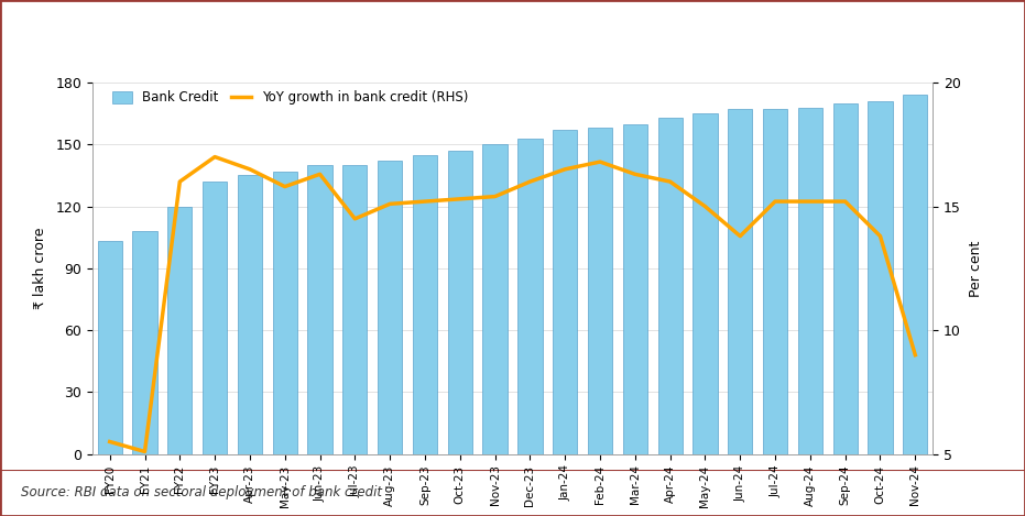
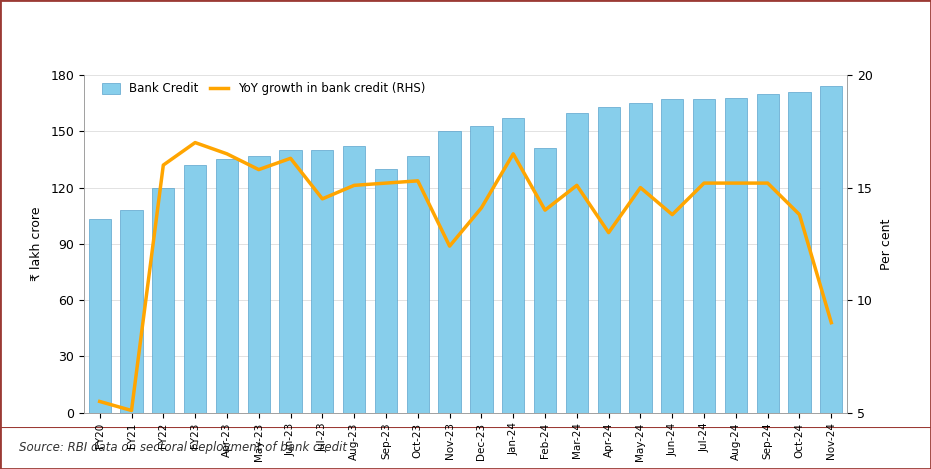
Bank Credit/Sep-23: 145 -> 130
Bank Credit/Oct-23: 147 -> 137
YoY growth in bank credit (RHS)/Nov-23: 15.4 -> 12.4
YoY growth in bank credit (RHS)/Dec-23: 16.0 -> 14.1
Bank Credit/Feb-24: 158 -> 141
YoY growth in bank credit (RHS)/Feb-24: 16.8 -> 14.0
YoY growth in bank credit (RHS)/Mar-24: 16.3 -> 15.1
YoY growth in bank credit (RHS)/Apr-24: 16.0 -> 13.0
